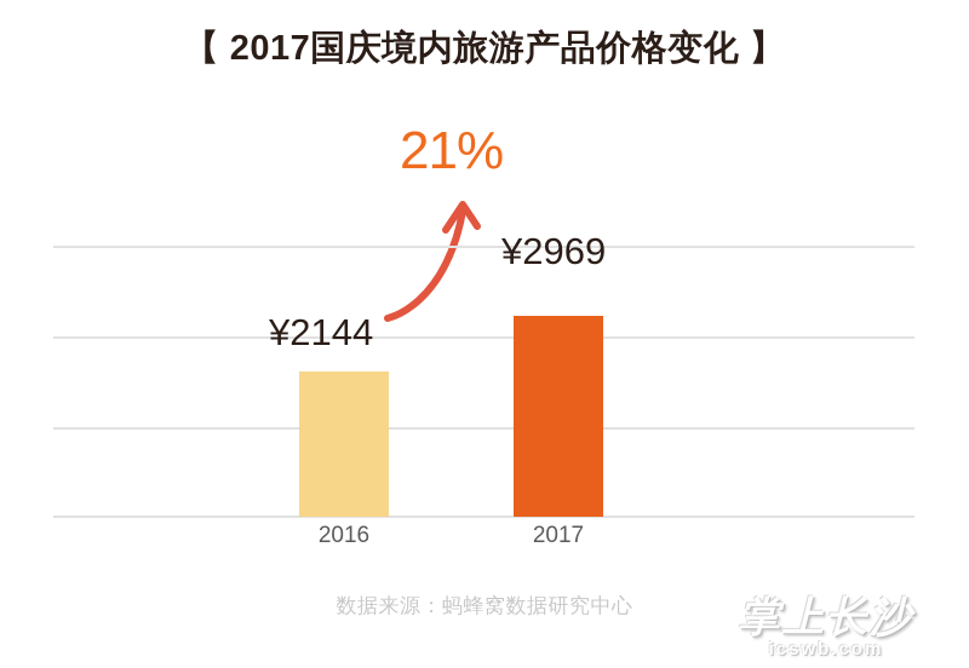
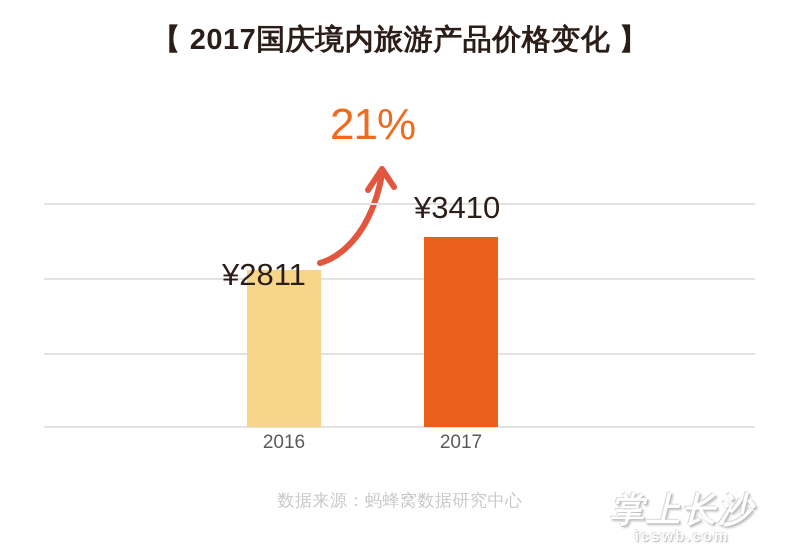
2016: ¥2144 -> ¥2811
2017: ¥2969 -> ¥3410
